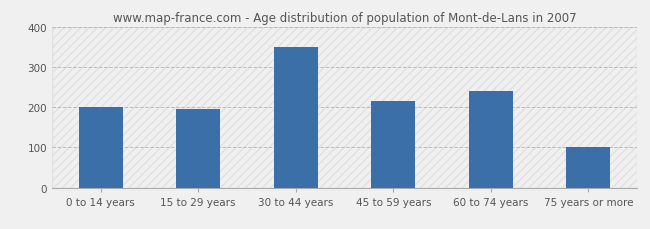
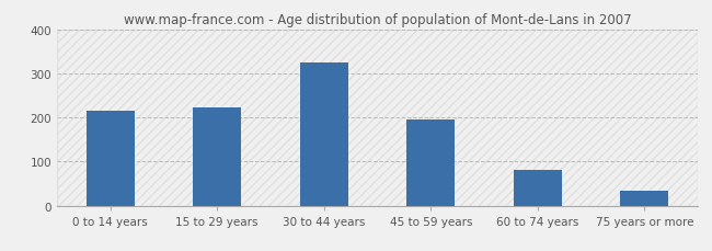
0 to 14 years: 200 -> 215
15 to 29 years: 195 -> 222
30 to 44 years: 350 -> 324
45 to 59 years: 215 -> 196
60 to 74 years: 240 -> 82
75 years or more: 100 -> 35
